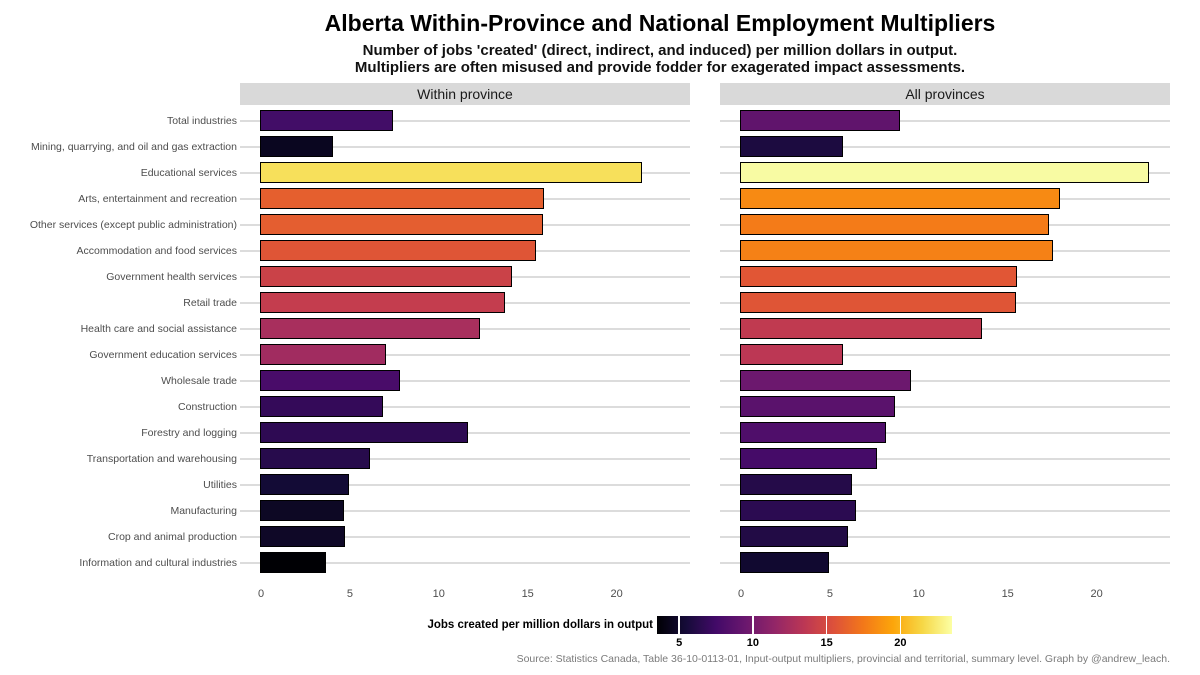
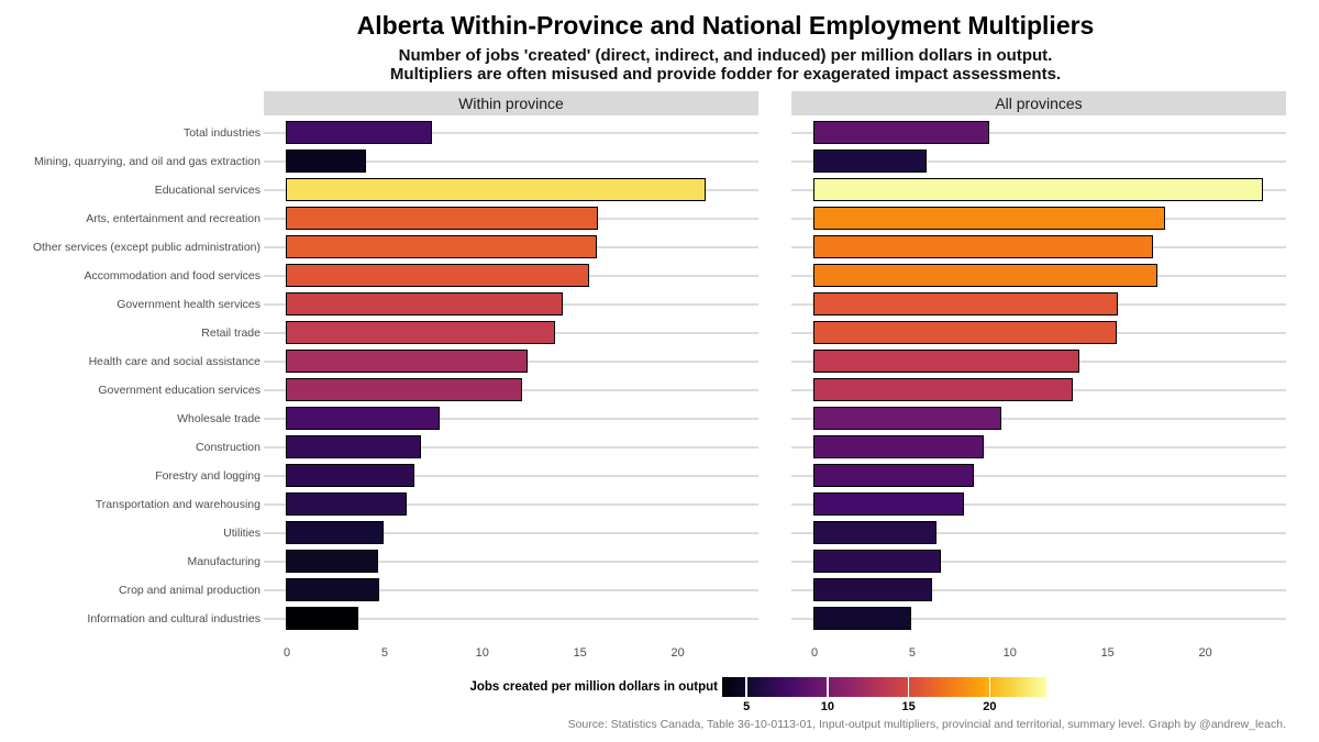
Within province/Government education services: 7.1 -> 12.1
All provinces/Government education services: 5.8 -> 13.3
Within province/Forestry and logging: 11.7 -> 6.6
